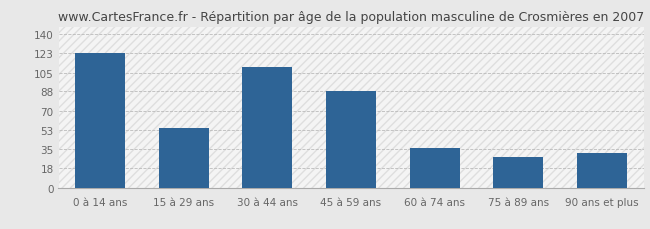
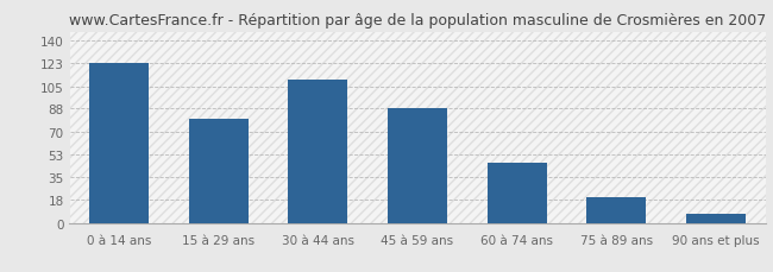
15 à 29 ans: 54 -> 80
60 à 74 ans: 36 -> 46
75 à 89 ans: 28 -> 20
90 ans et plus: 32 -> 7
